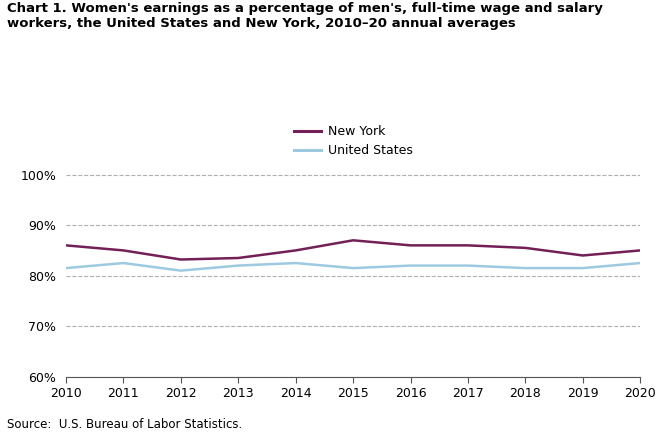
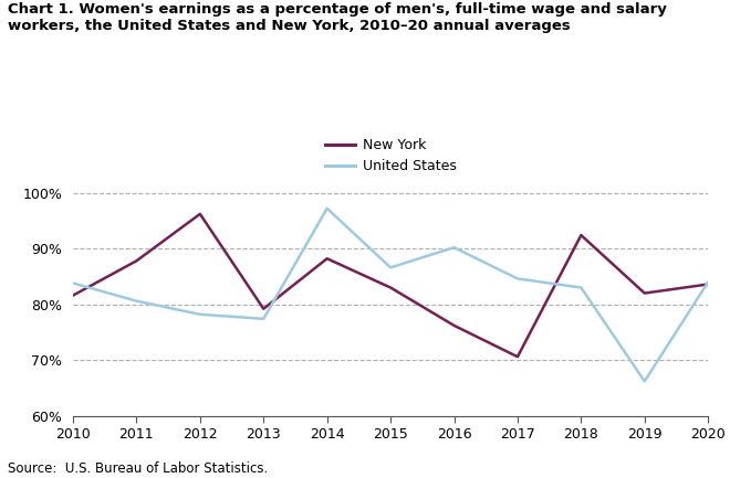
New York/2010: 86.0% -> 81.6%
United States/2010: 81.5% -> 83.8%
New York/2011: 85.0% -> 87.8%
United States/2011: 82.5% -> 80.6%
New York/2012: 83.2% -> 96.2%
United States/2012: 81.0% -> 78.2%
New York/2013: 83.5% -> 79.2%
United States/2013: 82.0% -> 77.4%
New York/2014: 85.0% -> 88.2%
United States/2014: 82.5% -> 97.2%
New York/2015: 87.0% -> 83.0%
United States/2015: 81.5% -> 86.6%
New York/2016: 86.0% -> 76.2%
United States/2016: 82.0% -> 90.2%
New York/2017: 86.0% -> 70.6%
United States/2017: 82.0% -> 84.6%
New York/2018: 85.5% -> 92.4%
United States/2018: 81.5% -> 83.0%
New York/2019: 84.0% -> 82.0%
United States/2019: 81.5% -> 66.2%
New York/2020: 85.0% -> 83.6%
United States/2020: 82.5% -> 84.0%
